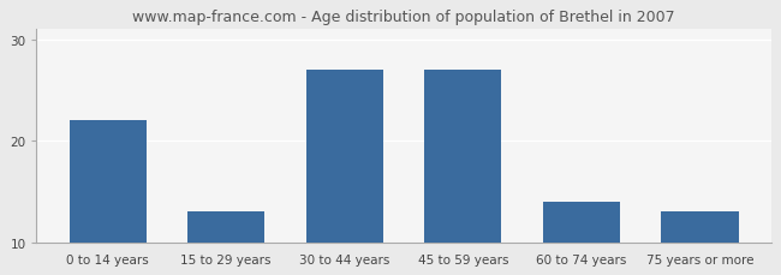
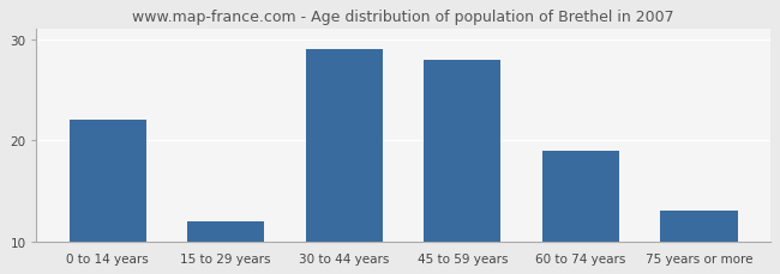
15 to 29 years: 13 -> 12
30 to 44 years: 27 -> 29
45 to 59 years: 27 -> 28
60 to 74 years: 14 -> 19
